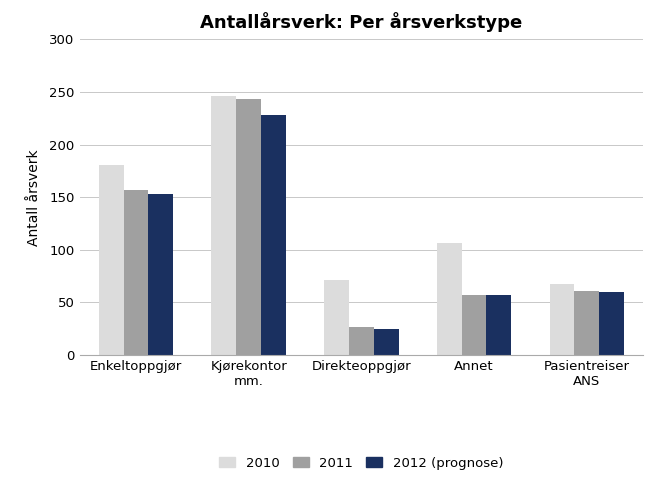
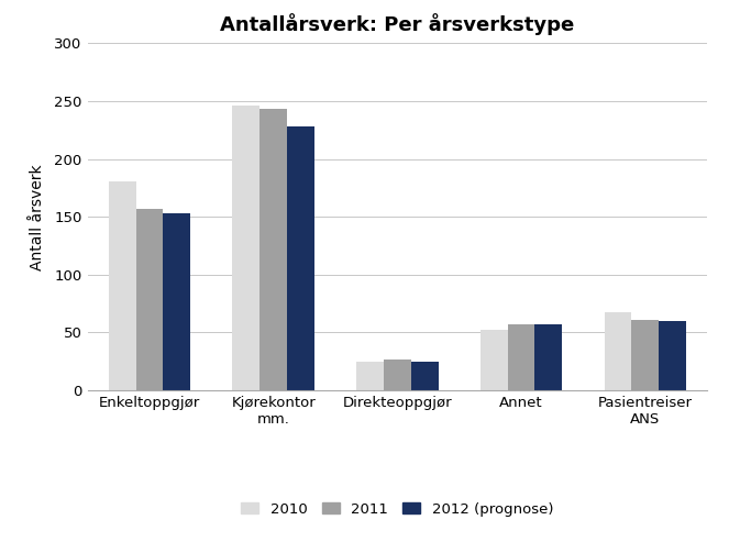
2010/Direkteoppgjør: 71 -> 25
2010/Annet: 106 -> 52
